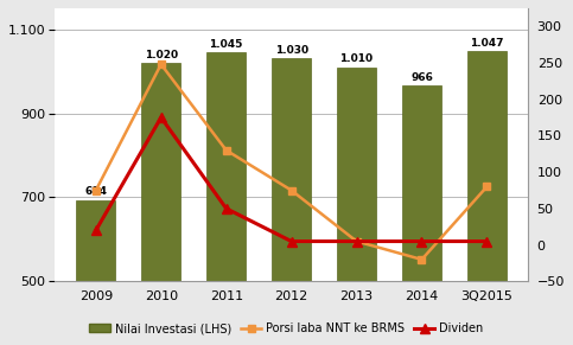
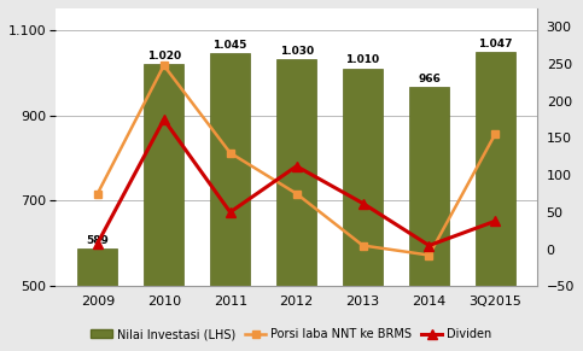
Nilai Investasi (LHS)/2009: 694 -> 589
Dividen/2009: 20 -> 8
Dividen/2012: 5 -> 112
Dividen/2013: 5 -> 62
Porsi laba NNT ke BRMS/2014: -20 -> -8
Porsi laba NNT ke BRMS/3Q2015: 80 -> 156
Dividen/3Q2015: 5 -> 38
